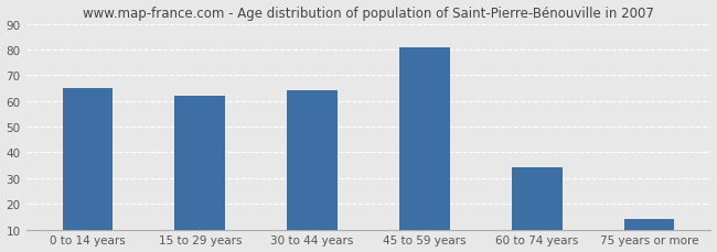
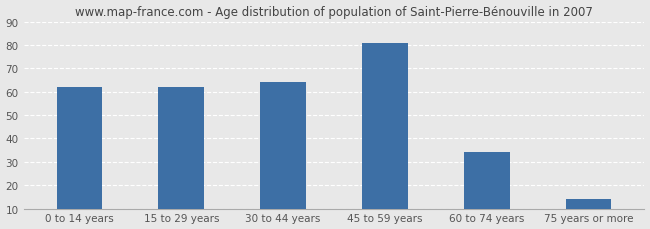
0 to 14 years: 65 -> 62
